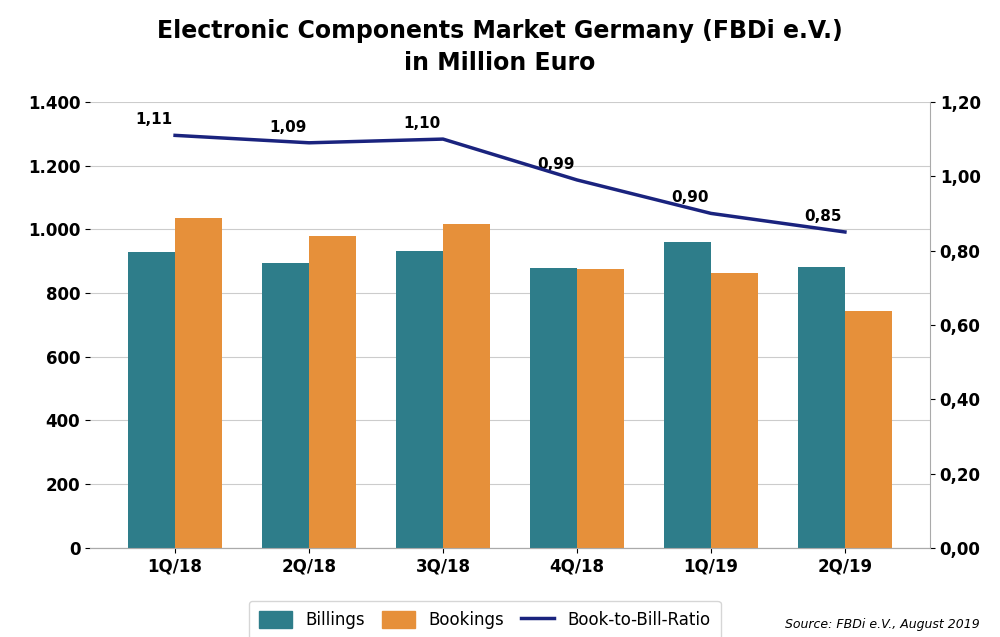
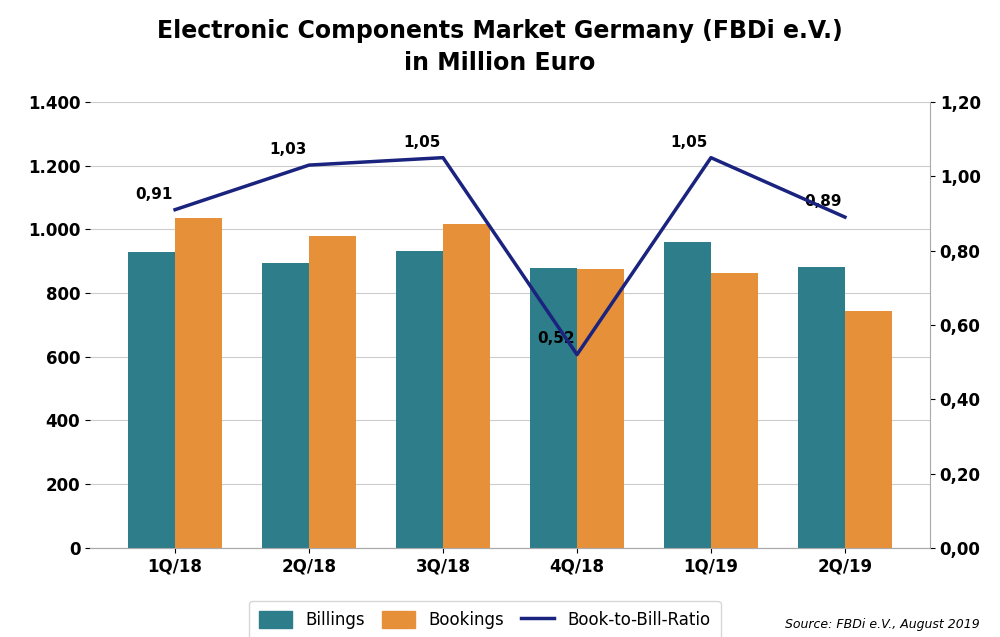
Book-to-Bill-Ratio/1Q/18: 1,11 -> 0,91
Book-to-Bill-Ratio/2Q/18: 1,09 -> 1,03
Book-to-Bill-Ratio/3Q/18: 1,10 -> 1,05
Book-to-Bill-Ratio/4Q/18: 0,99 -> 0,52
Book-to-Bill-Ratio/1Q/19: 0,90 -> 1,05
Book-to-Bill-Ratio/2Q/19: 0,85 -> 0,89
